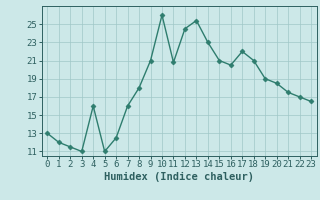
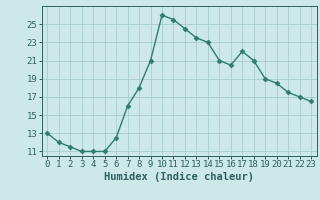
4: 16.0 -> 11.0
11: 20.8 -> 25.5
13: 25.4 -> 23.5
